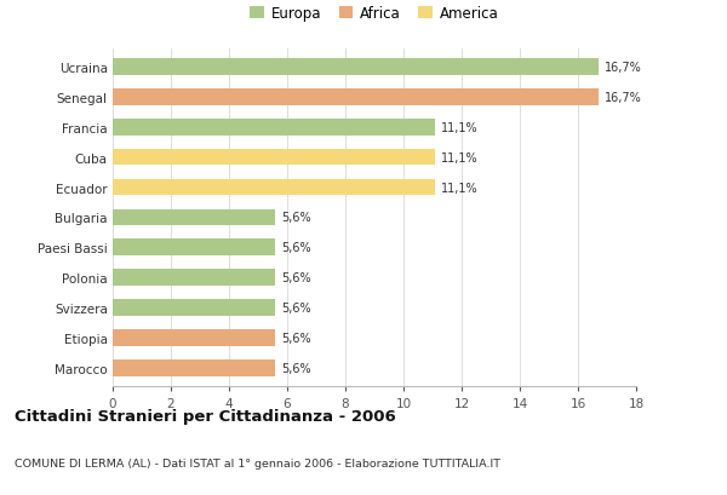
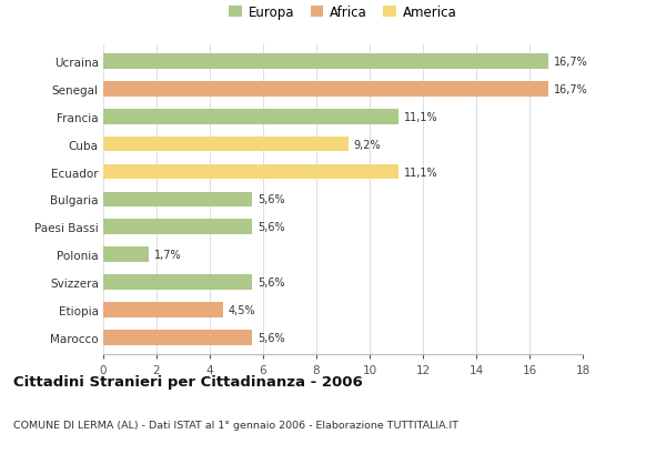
Cuba: 11,1% -> 9,2%
Polonia: 5,6% -> 1,7%
Etiopia: 5,6% -> 4,5%
